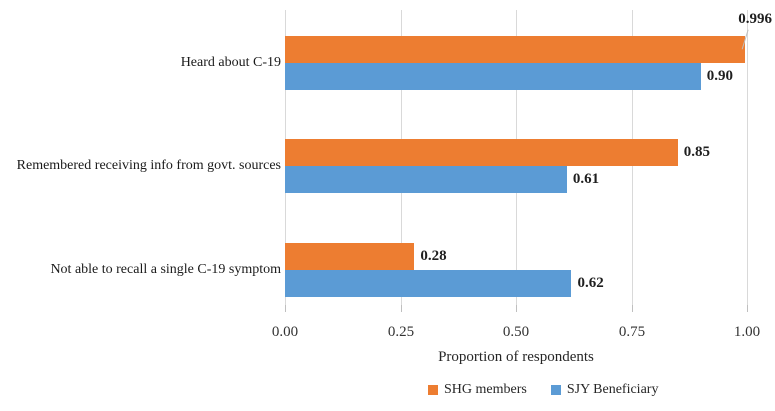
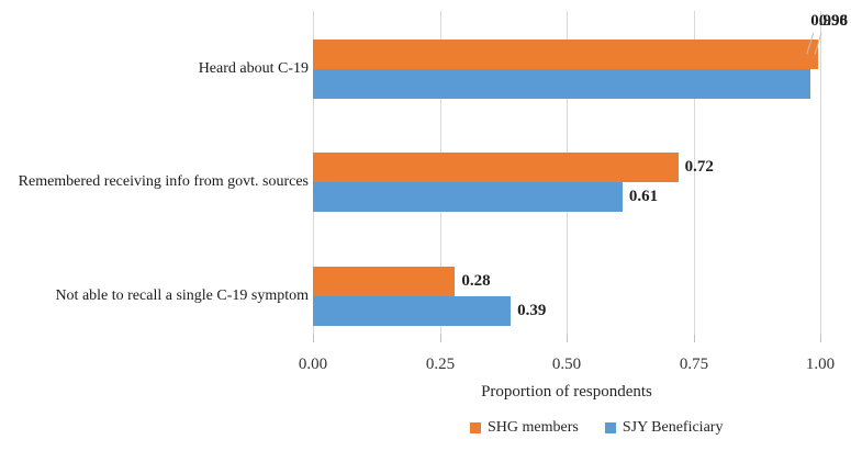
SJY Beneficiary/Heard about C-19: 0.90 -> 0.98
SHG members/Remembered receiving info from govt. sources: 0.85 -> 0.72
SJY Beneficiary/Not able to recall a single C-19 symptom: 0.62 -> 0.39
